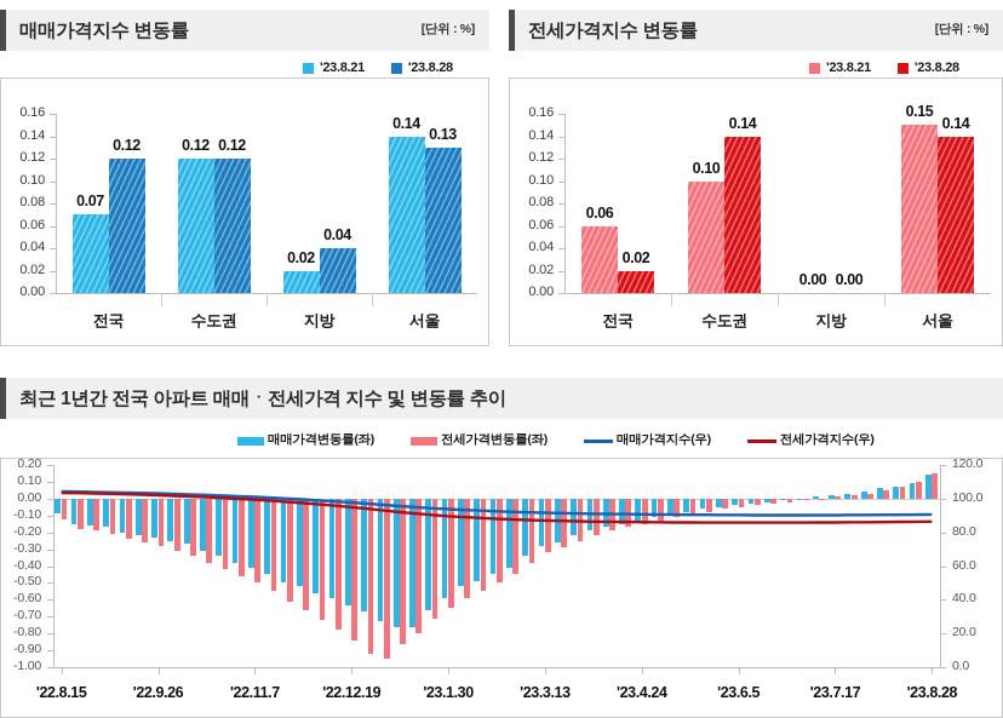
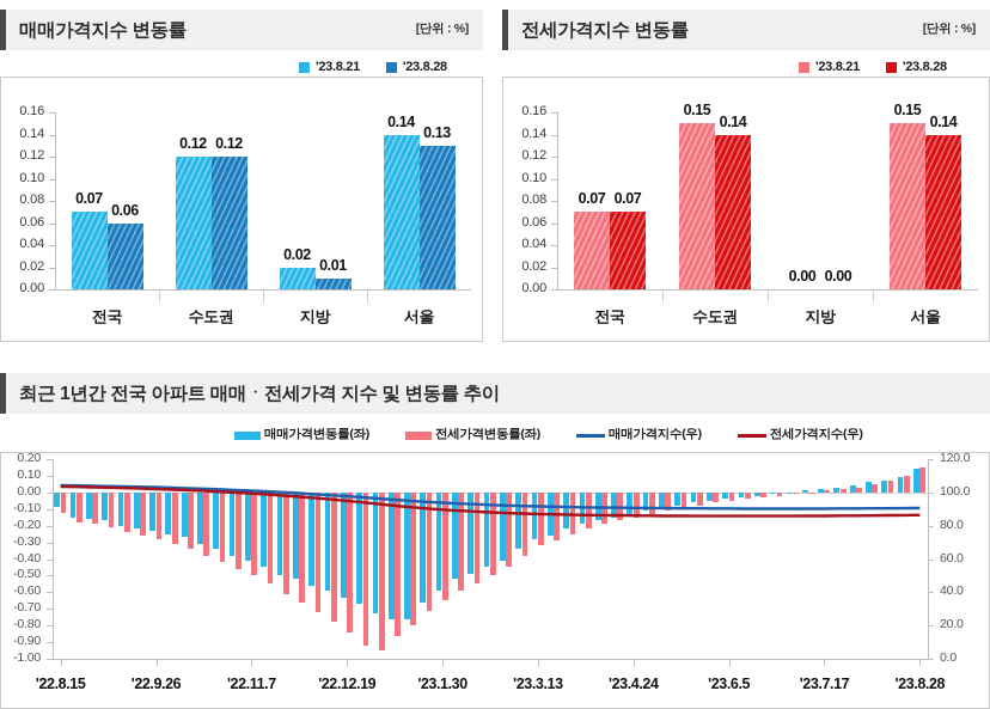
매매가격지수 변동률/'23.8.28/전국: 0.12 -> 0.06
매매가격지수 변동률/'23.8.28/지방: 0.04 -> 0.01
전세가격지수 변동률/'23.8.21/전국: 0.06 -> 0.07
전세가격지수 변동률/'23.8.28/전국: 0.02 -> 0.07
전세가격지수 변동률/'23.8.21/수도권: 0.10 -> 0.15
